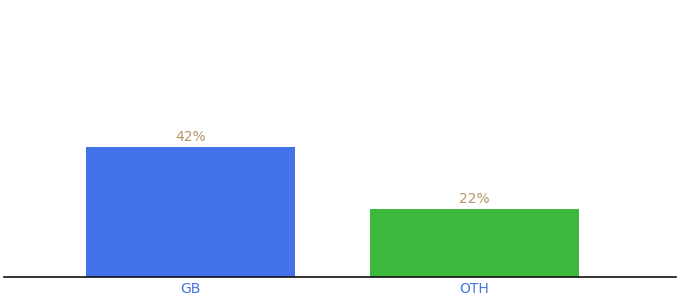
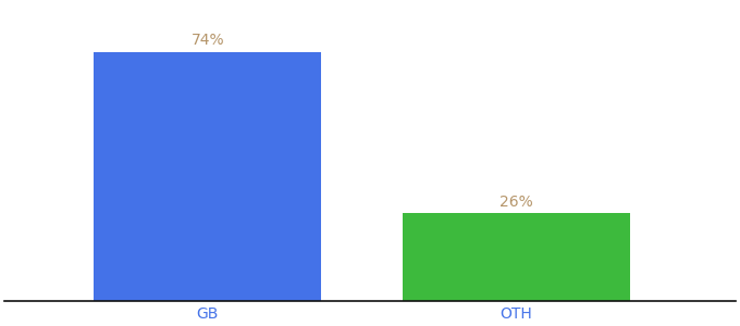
GB: 42% -> 74%
OTH: 22% -> 26%
